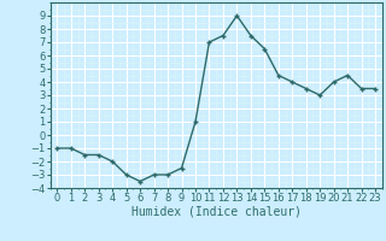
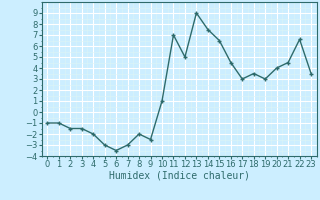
8: -3.0 -> -2.0
12: 7.5 -> 5.0
17: 4.0 -> 3.0
22: 3.5 -> 6.6
